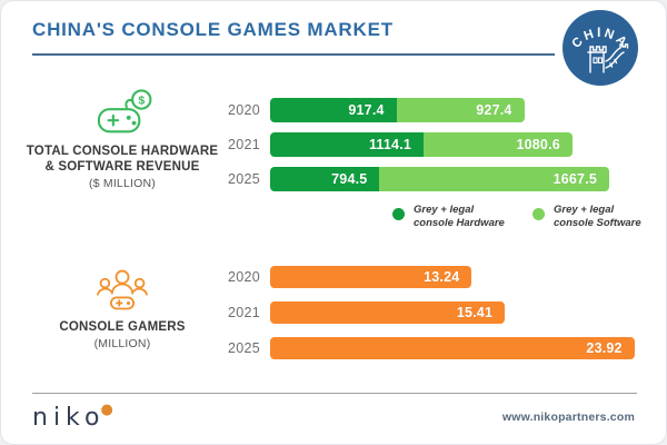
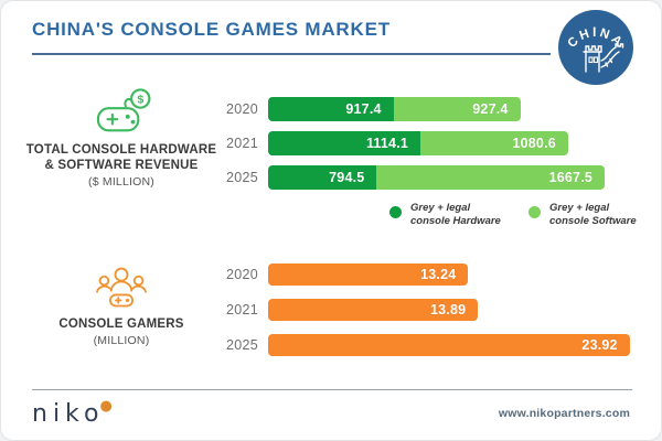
CONSOLE GAMERS (MILLION)/2021: 15.41 -> 13.89
